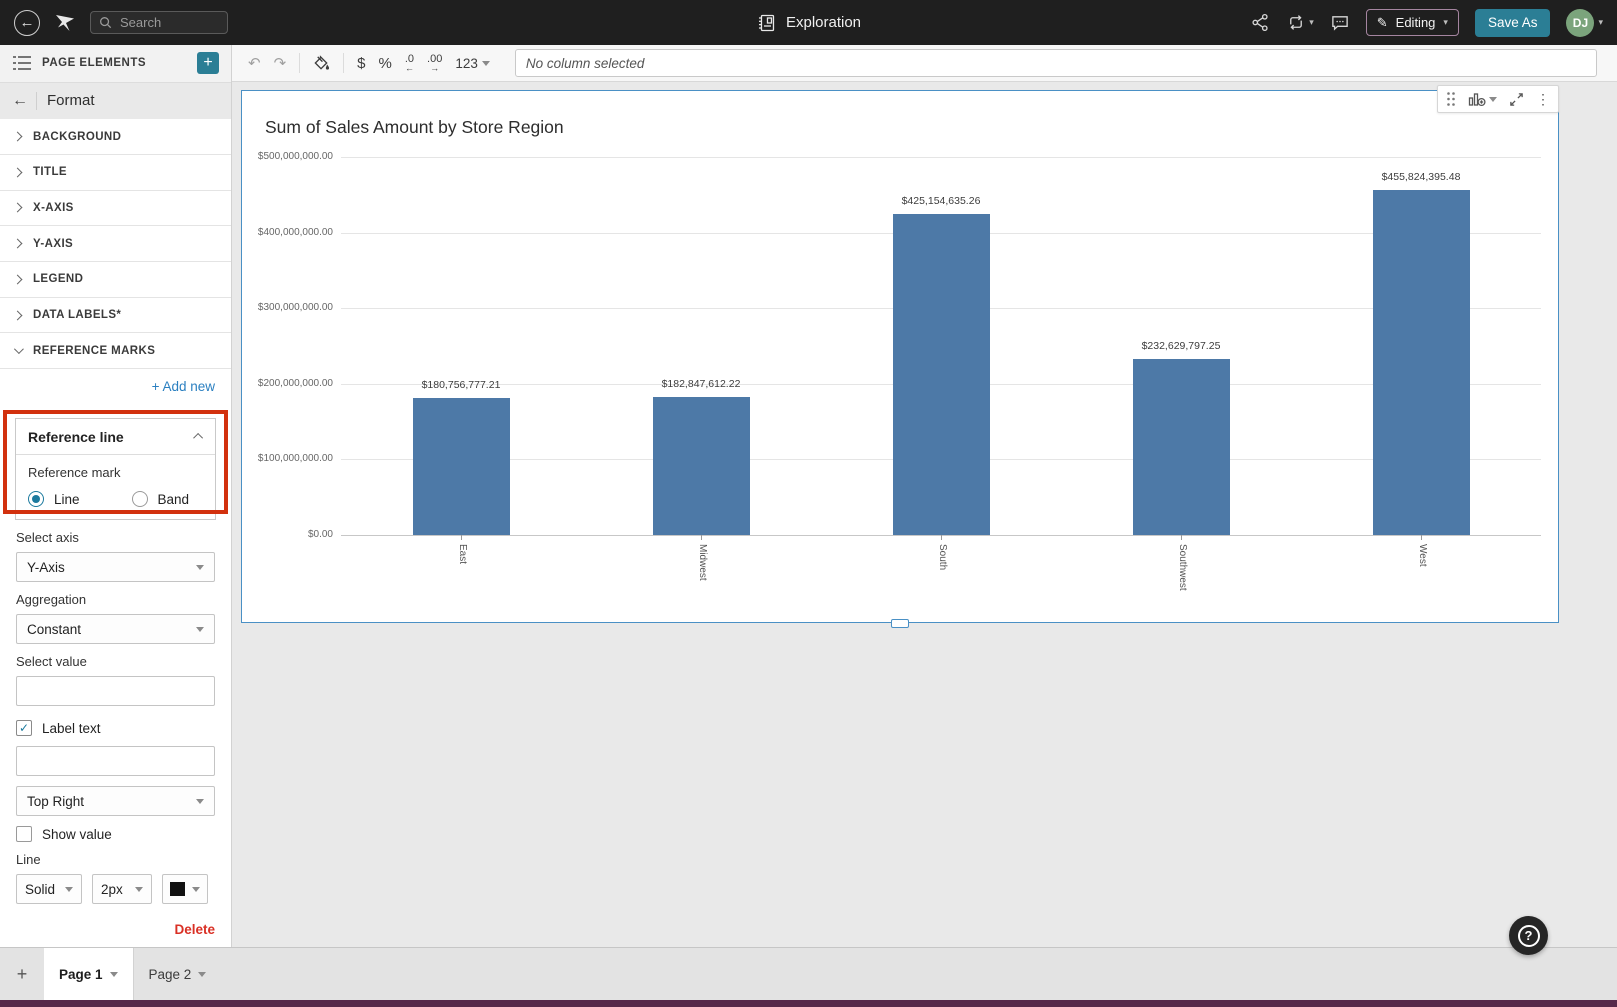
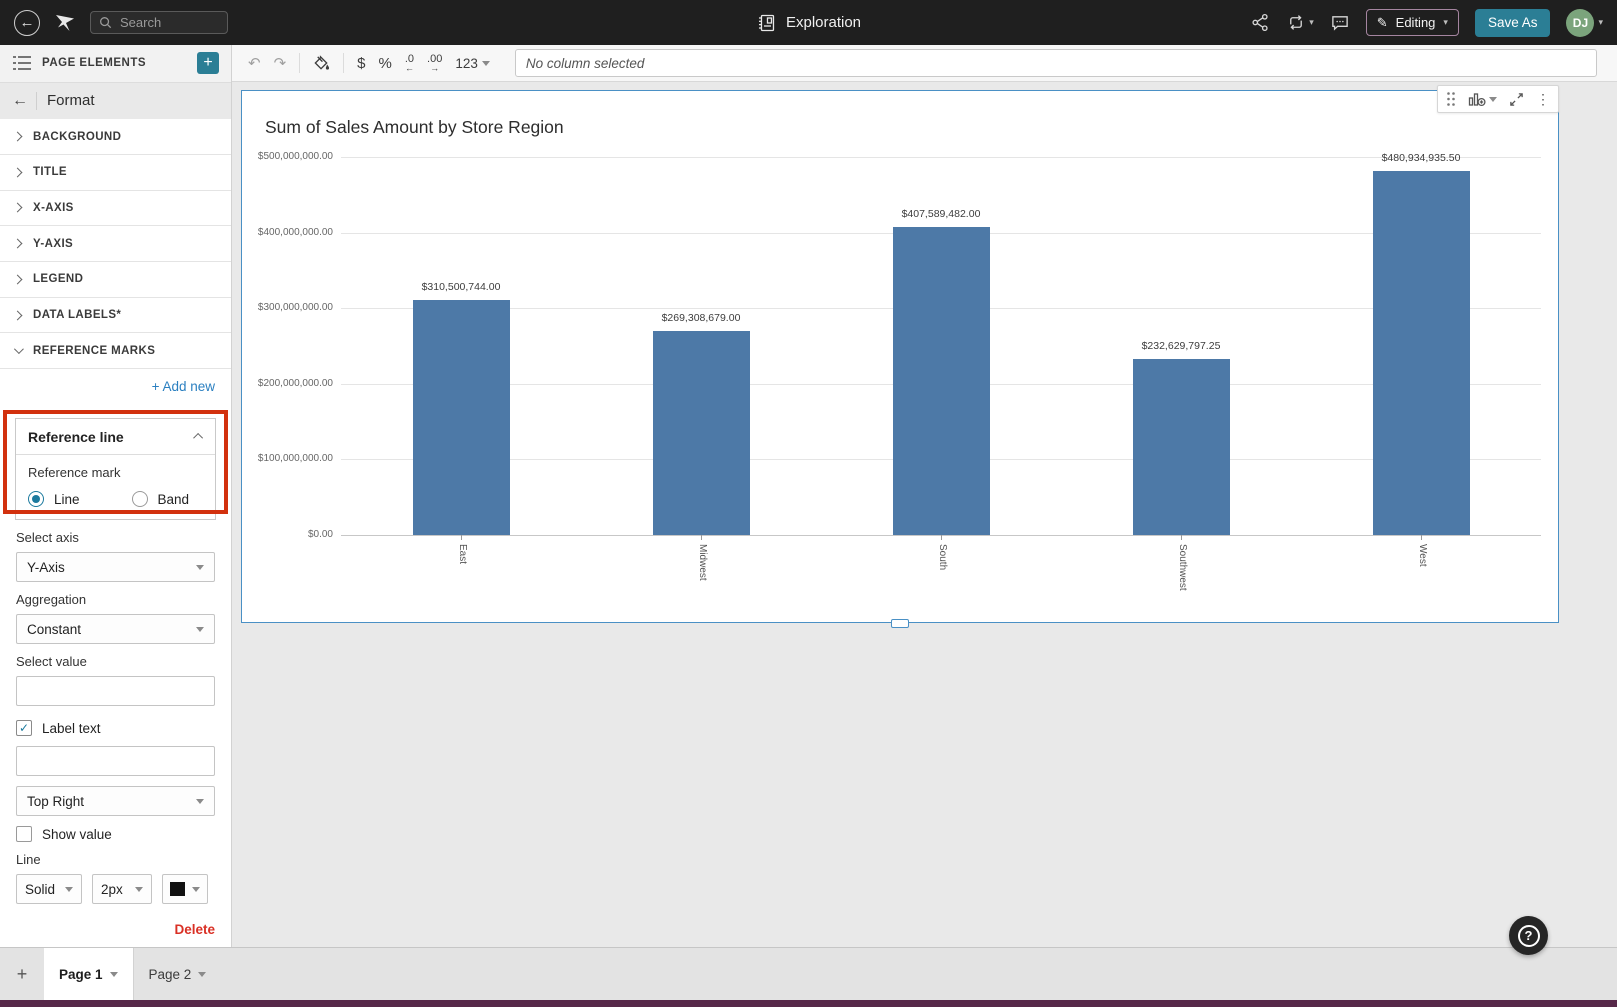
East: $180,756,777.21 -> $310,500,744.00
Midwest: $182,847,612.22 -> $269,308,679.00
South: $425,154,635.26 -> $407,589,482.00
West: $455,824,395.48 -> $480,934,935.50
